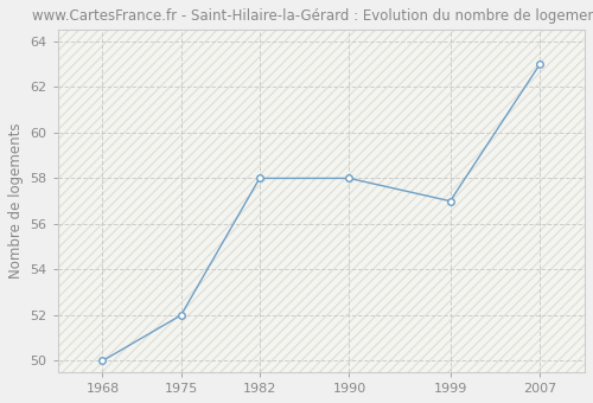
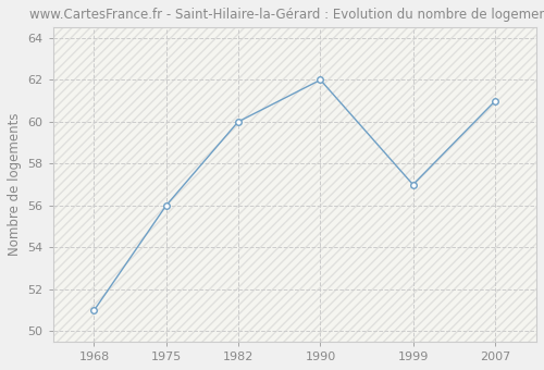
1968: 50 -> 51
1975: 52 -> 56
1982: 58 -> 60
1990: 58 -> 62
2007: 63 -> 61
